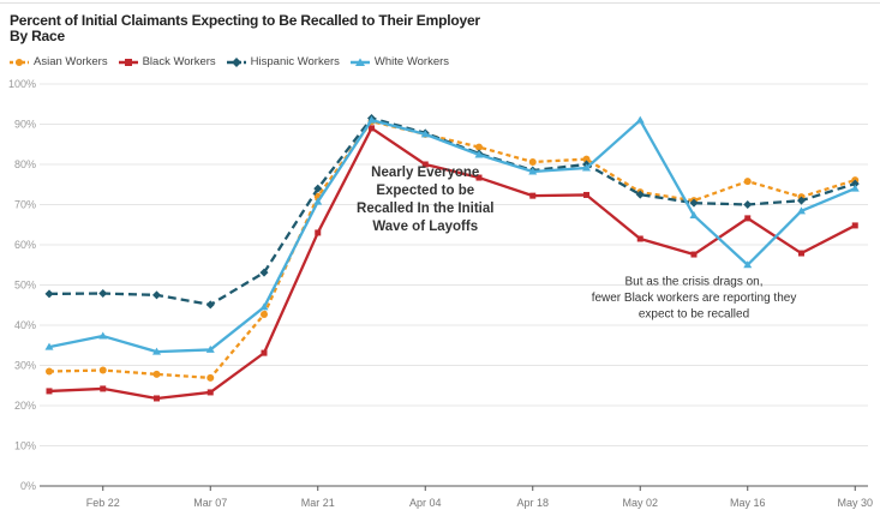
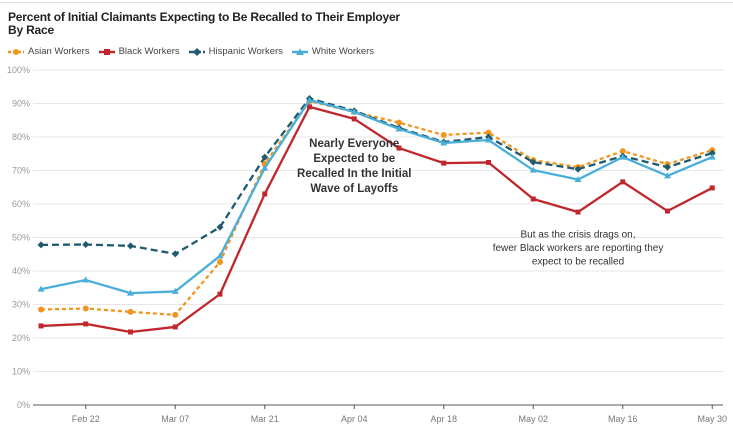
Black Workers/Apr 04: 80% -> 85%
White Workers/May 02: 91% -> 70%
Hispanic Workers/May 16: 70% -> 74%
White Workers/May 16: 55% -> 74%
